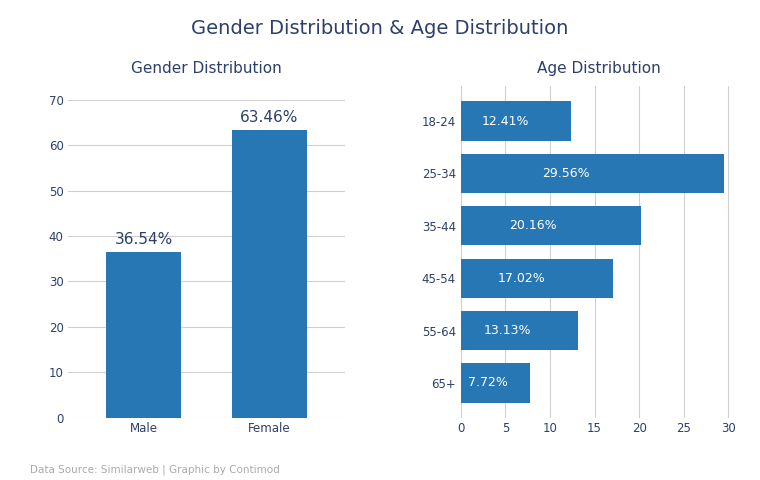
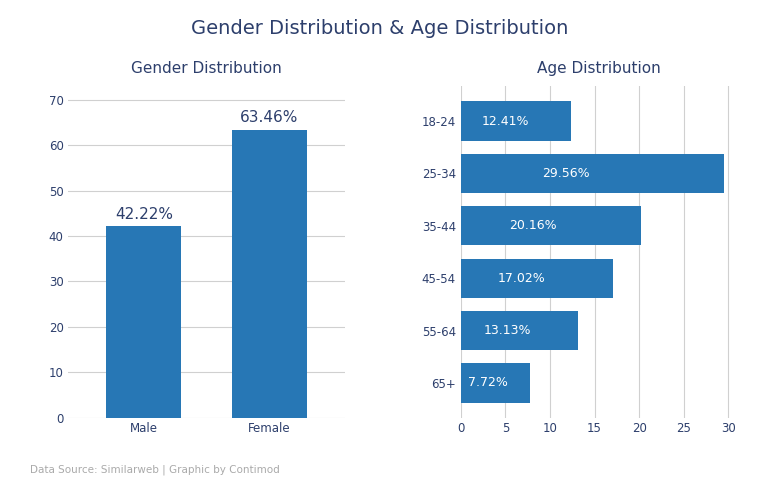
Gender Distribution/Male: 36.54% -> 42.22%
